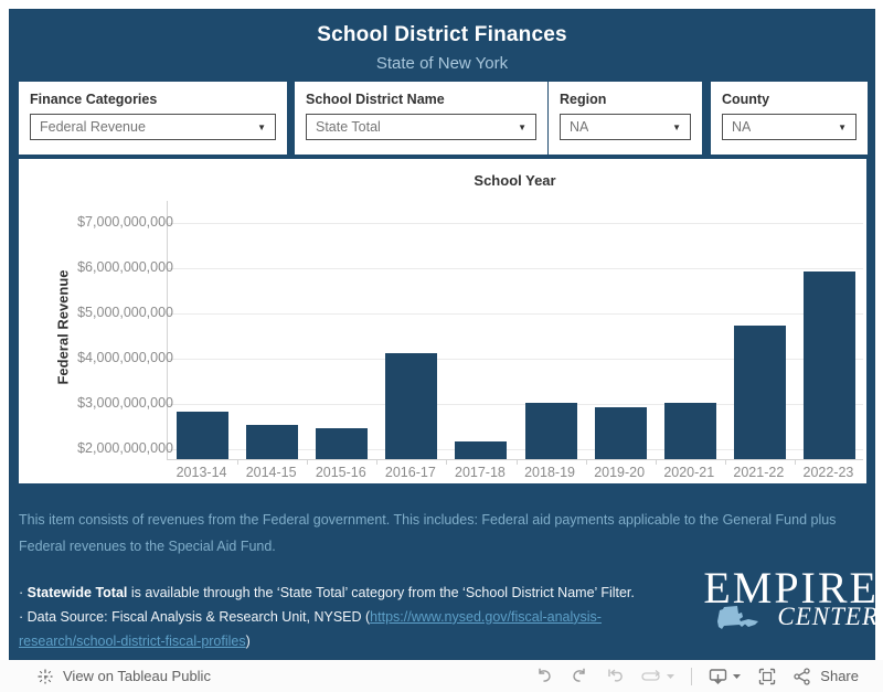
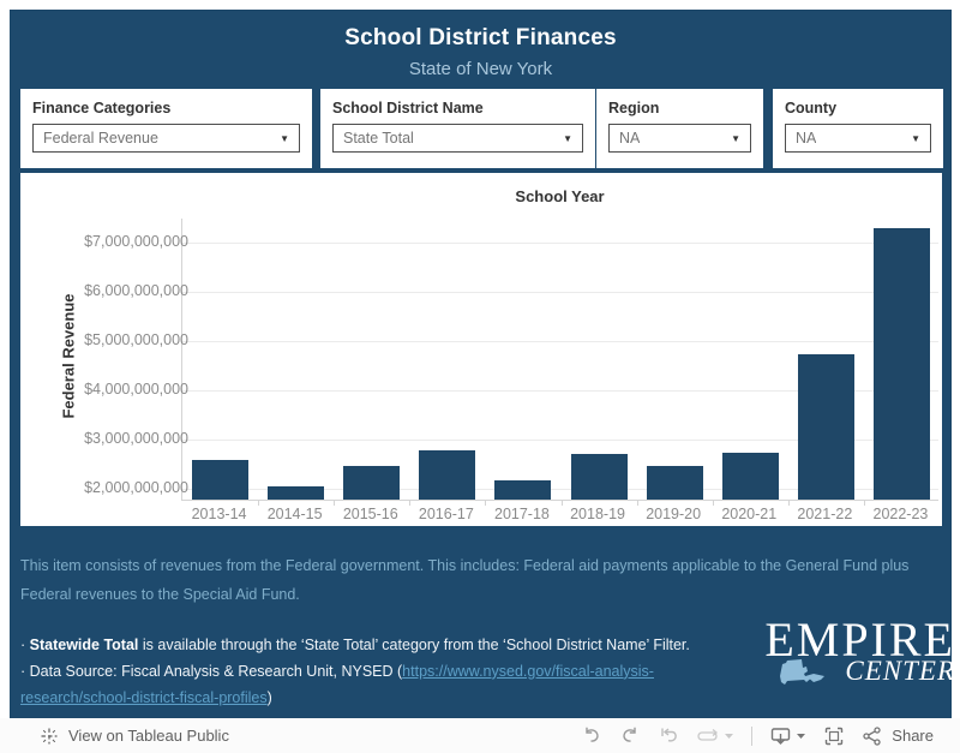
2013-14: $2800000000 -> $2600000000
2014-15: $2500000000 -> $2000000000
2016-17: $4100000000 -> $2800000000
2018-19: $3000000000 -> $2700000000
2019-20: $2900000000 -> $2400000000
2020-21: $3000000000 -> $2700000000
2022-23: $5900000000 -> $7300000000
